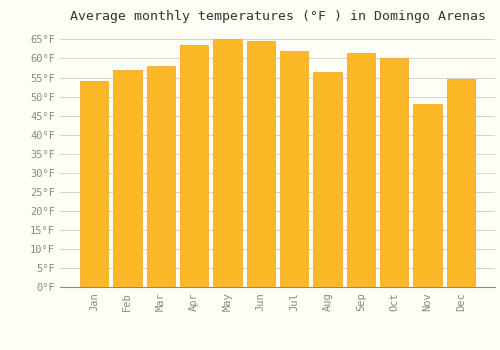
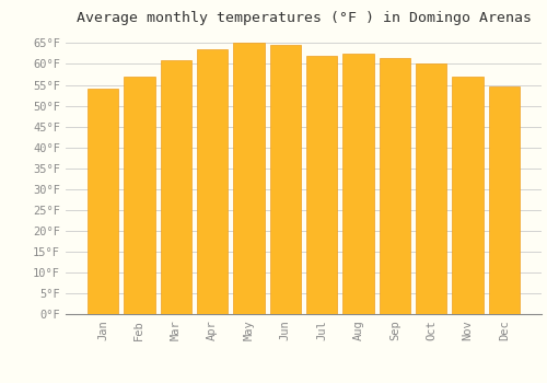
Mar: 58.0°F -> 61.0°F
Aug: 56.5°F -> 62.5°F
Nov: 48.0°F -> 57.0°F
